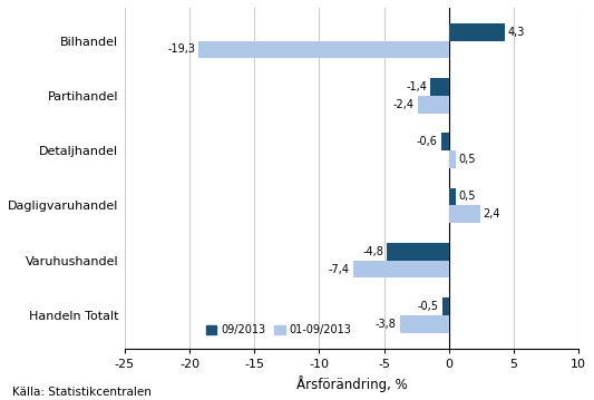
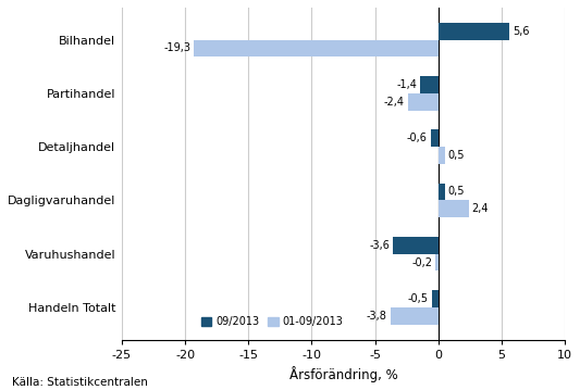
09/2013/Bilhandel: 4,3 -> 5,6
09/2013/Varuhushandel: -4,8 -> -3,6
01-09/2013/Varuhushandel: -7,4 -> -0,2
